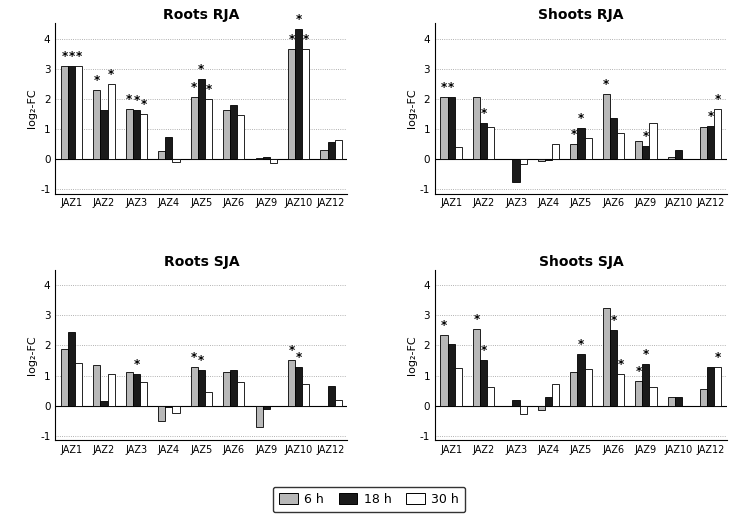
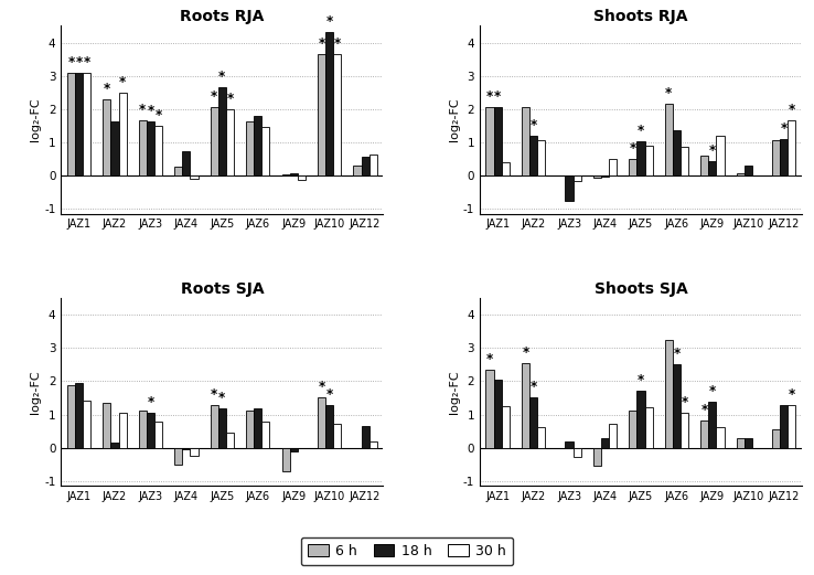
Shoots RJA/30 h/JAZ5: 0.70 -> 0.88
Roots SJA/18 h/JAZ1: 2.45 -> 1.95
Shoots SJA/6 h/JAZ4: -0.15 -> -0.55
